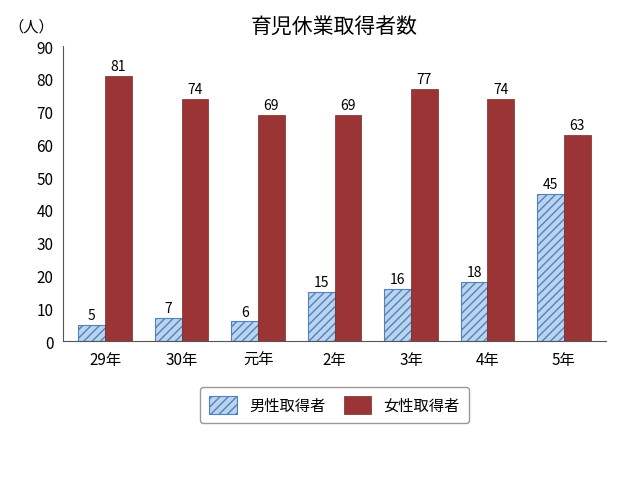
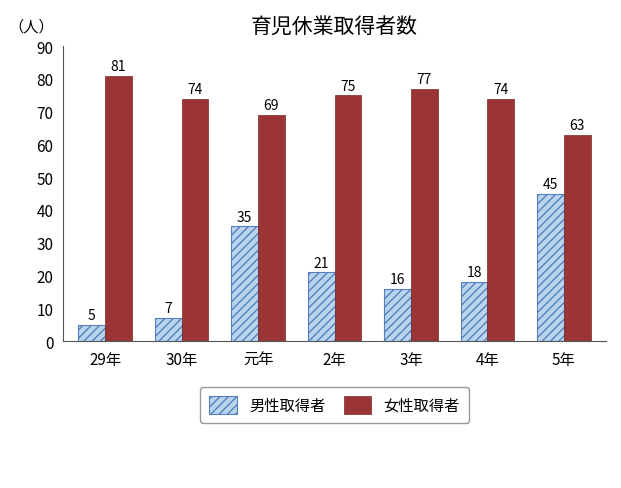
男性取得者/元年: 6 -> 35
男性取得者/2年: 15 -> 21
女性取得者/2年: 69 -> 75
